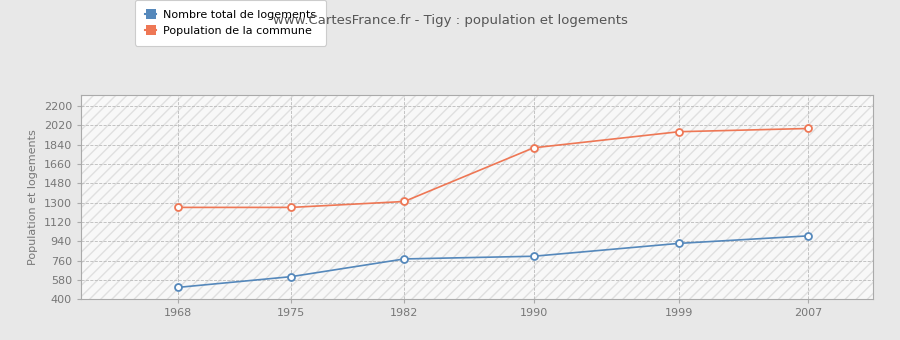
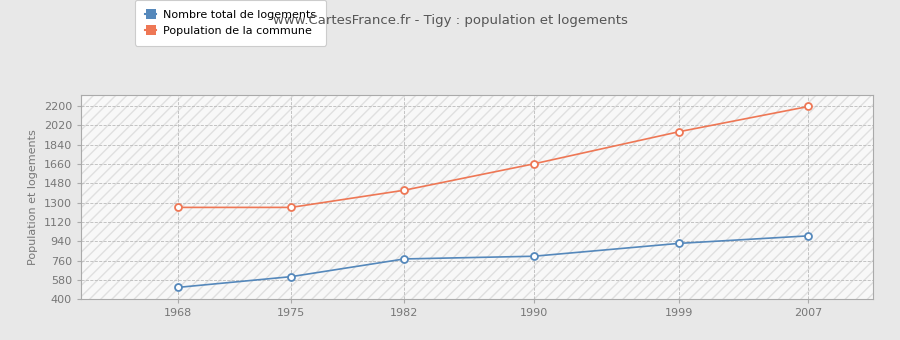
Population de la commune/1982: 1310 -> 1420
Population de la commune/1990: 1810 -> 1660
Population de la commune/2007: 1990 -> 2200
